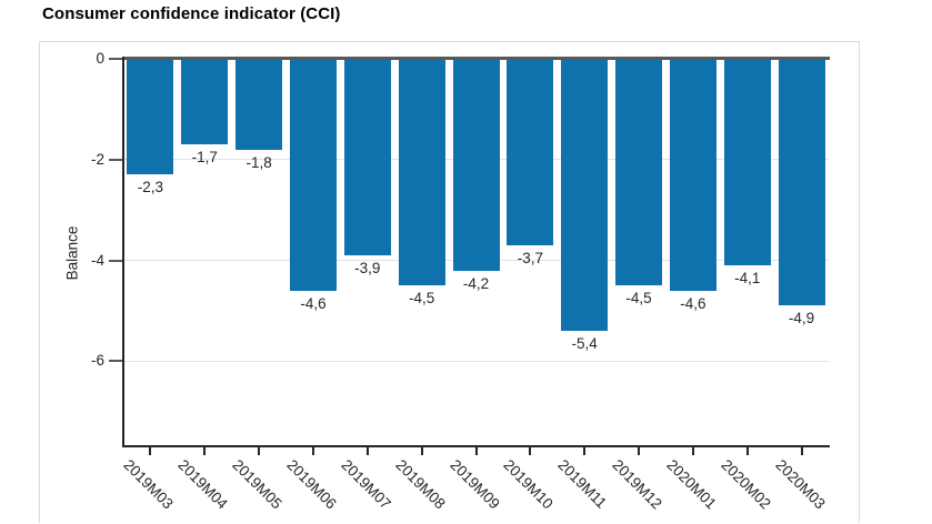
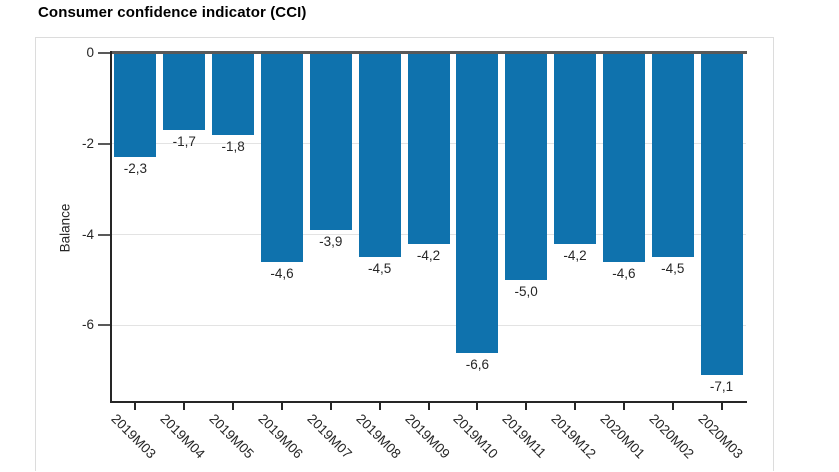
2019M10: -3,7 -> -6,6
2019M11: -5,4 -> -5,0
2019M12: -4,5 -> -4,2
2020M02: -4,1 -> -4,5
2020M03: -4,9 -> -7,1
